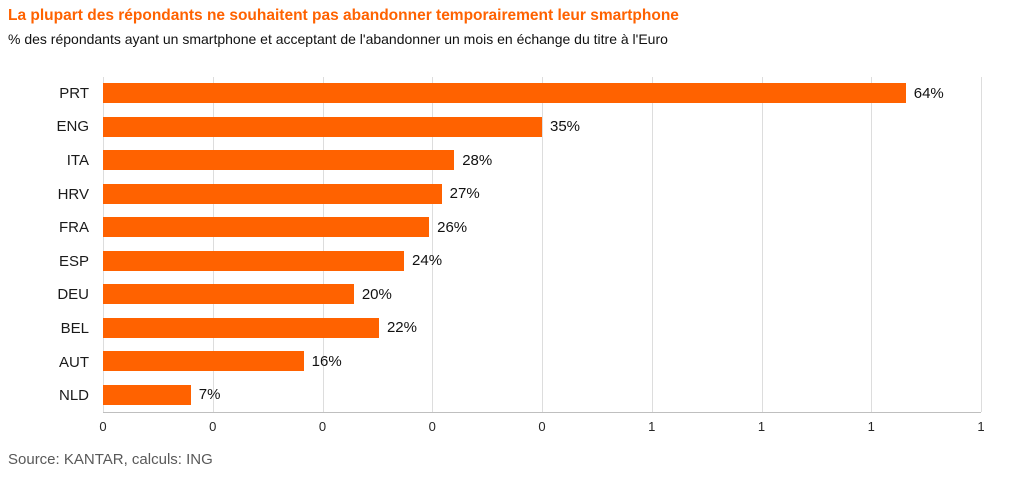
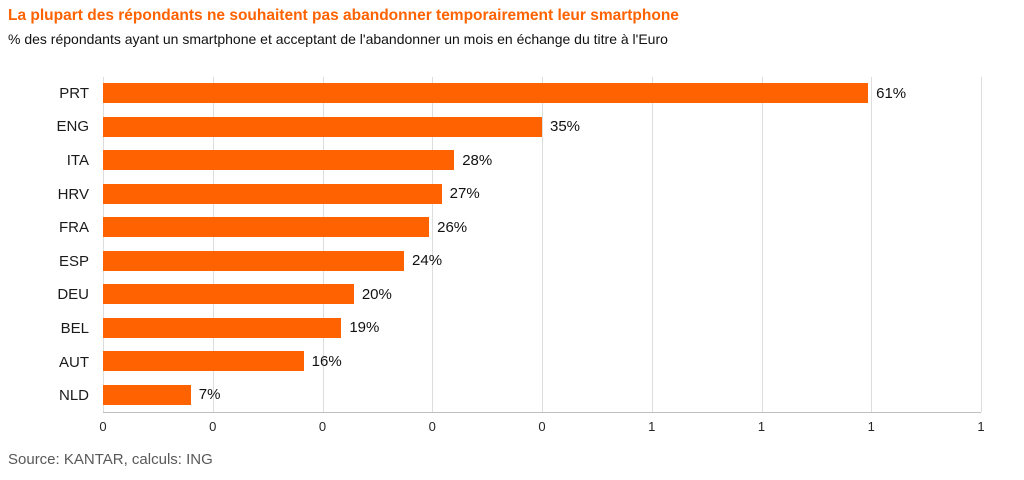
PRT: 64% -> 61%
BEL: 22% -> 19%
